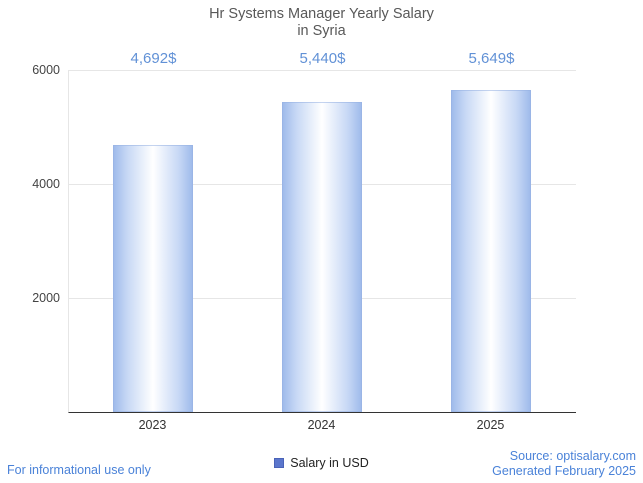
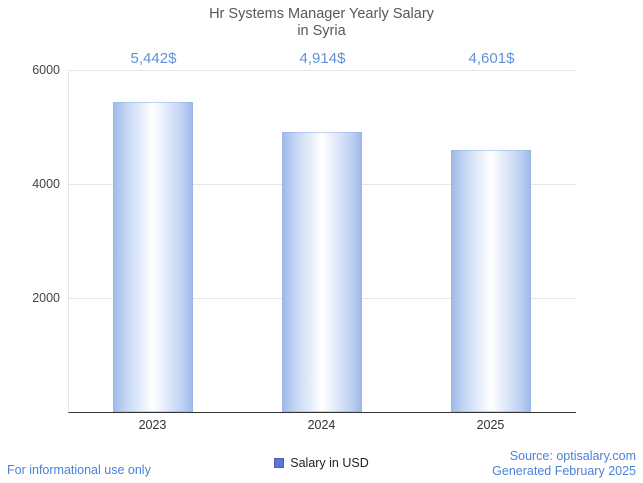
2023: 4,692 -> 5,442
2024: 5,440 -> 4,914
2025: 5,649 -> 4,601
